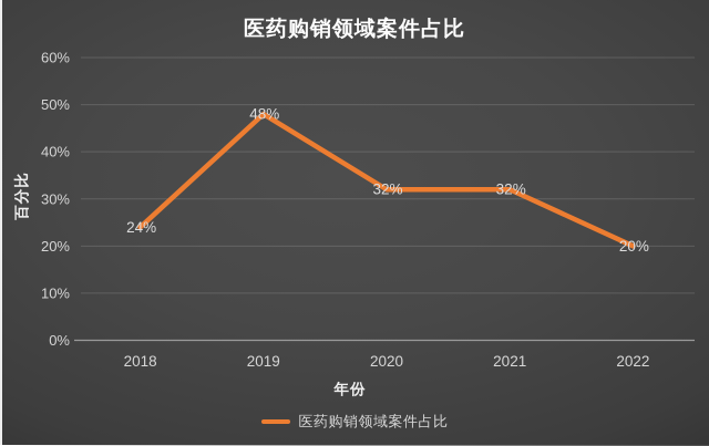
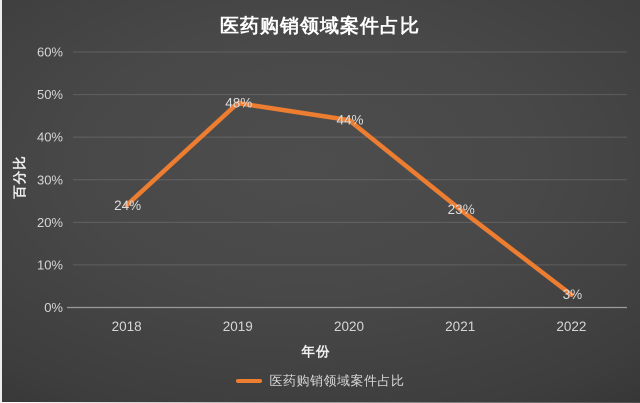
2020: 32% -> 44%
2021: 32% -> 23%
2022: 20% -> 3%
